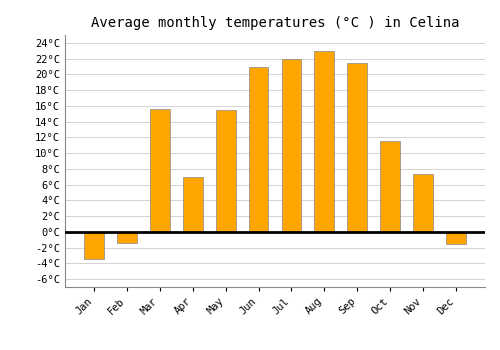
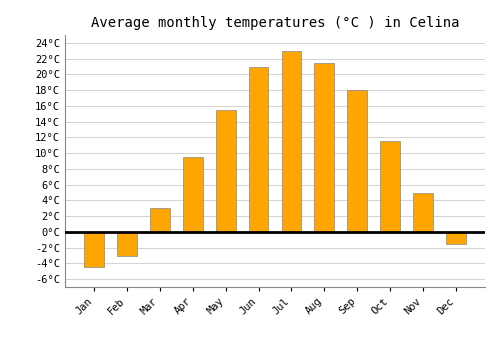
Jan: -3.4°C -> -4.5°C
Feb: -1.4°C -> -3.0°C
Mar: 15.6°C -> 3.0°C
Apr: 7.0°C -> 9.5°C
Jul: 22.0°C -> 23.0°C
Aug: 23.0°C -> 21.5°C
Sep: 21.4°C -> 18.0°C
Nov: 7.4°C -> 5.0°C
